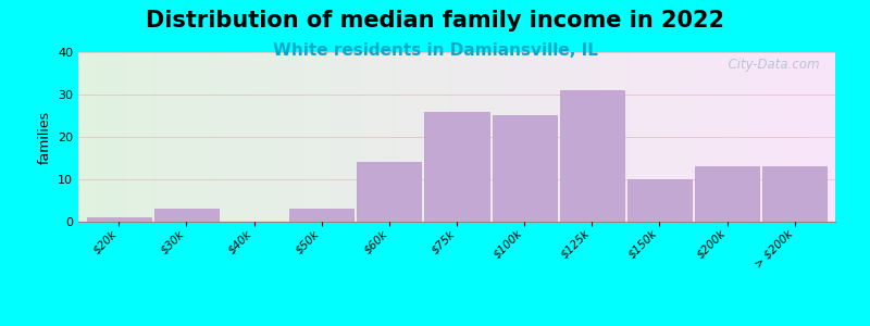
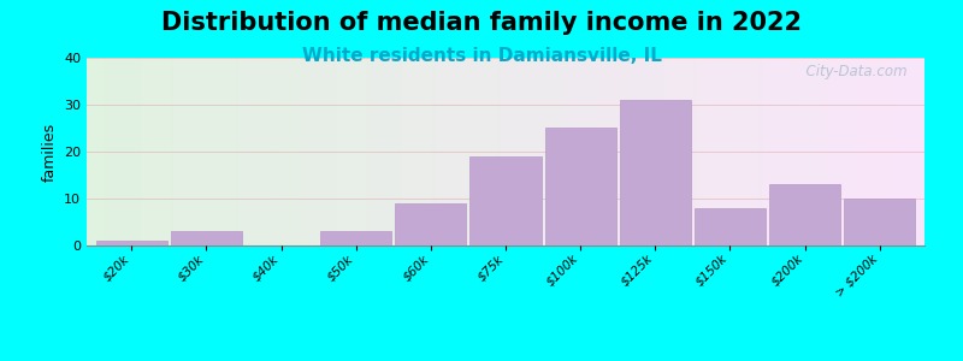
$60k: 14 -> 9
$75k: 26 -> 19
$150k: 10 -> 8
> $200k: 13 -> 10
